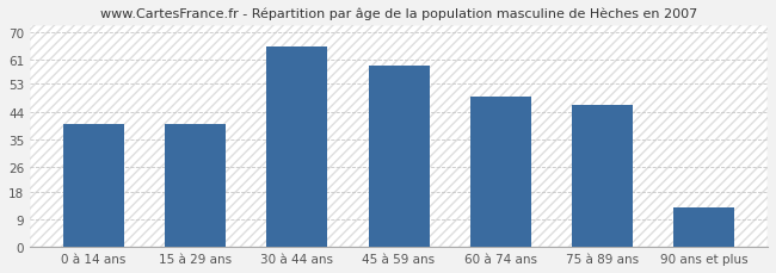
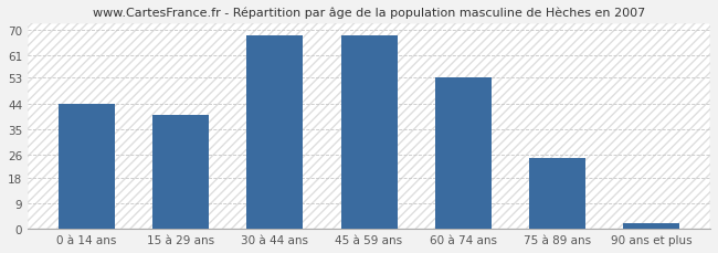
0 à 14 ans: 40 -> 44
30 à 44 ans: 65 -> 68
45 à 59 ans: 59 -> 68
60 à 74 ans: 49 -> 53
75 à 89 ans: 46 -> 25
90 ans et plus: 13 -> 2
